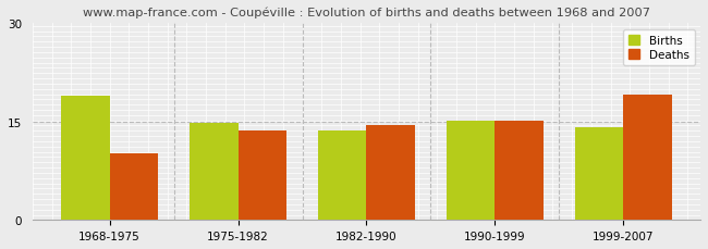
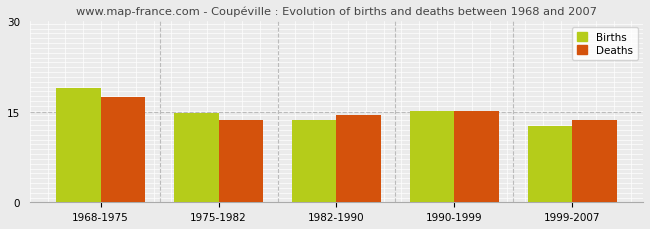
Deaths/1968-1975: 10.2 -> 17.4
Births/1999-2007: 14.2 -> 12.6
Deaths/1999-2007: 19.2 -> 13.6
